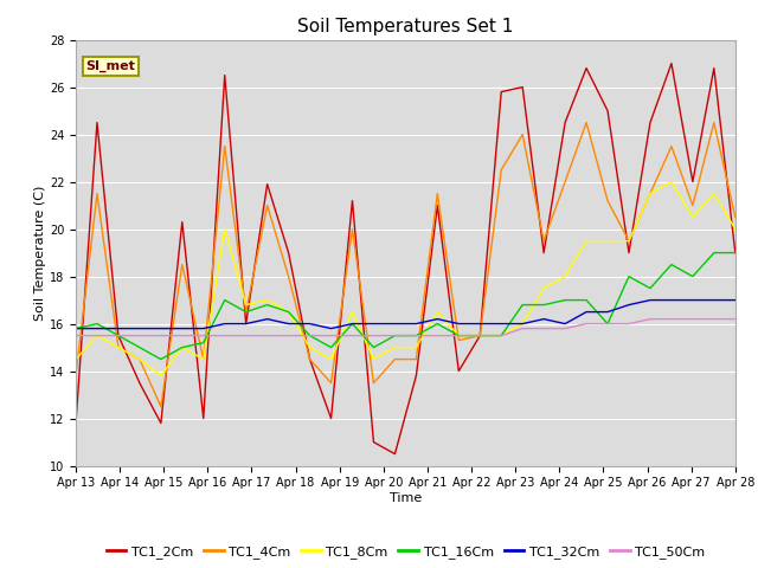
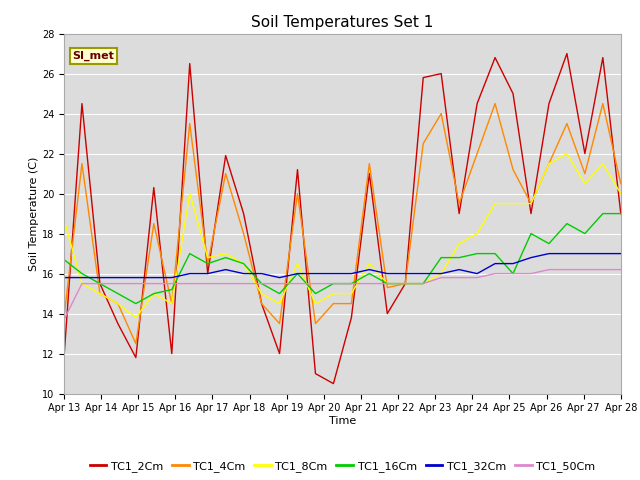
TC1_8Cm/Apr 13: 14.5 -> 18.7
TC1_16Cm/Apr 13: 15.8 -> 16.7
TC1_50Cm/Apr 13: 15.5 -> 13.7
